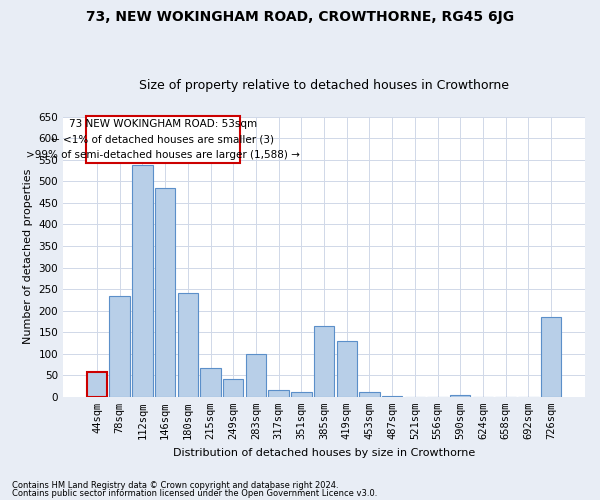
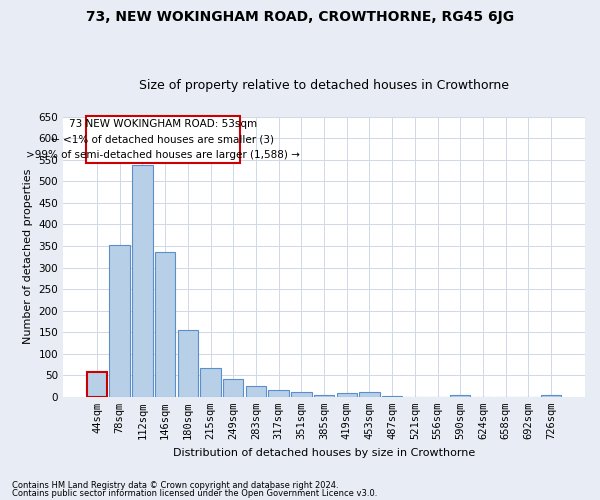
78sqm: 235 -> 352
146sqm: 485 -> 335
180sqm: 240 -> 155
283sqm: 100 -> 25
385sqm: 165 -> 5
419sqm: 130 -> 9
726sqm: 185 -> 5
